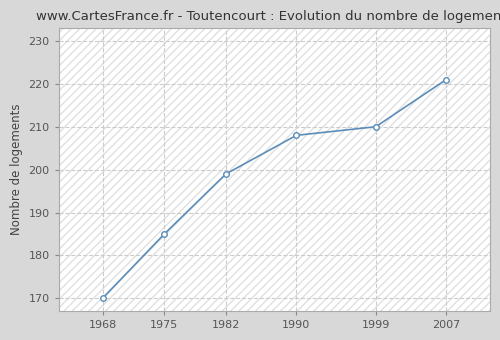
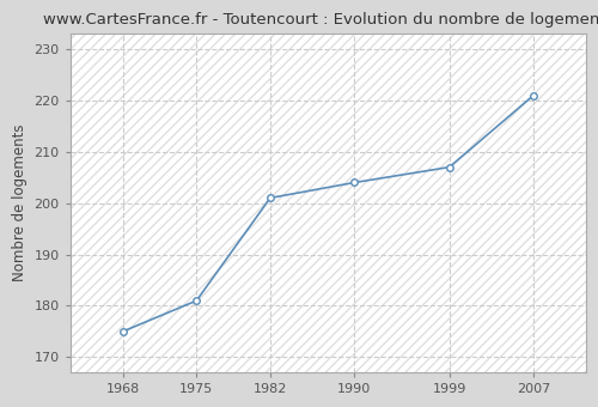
1968: 170 -> 175
1975: 185 -> 181
1982: 199 -> 201
1990: 208 -> 204
1999: 210 -> 207
